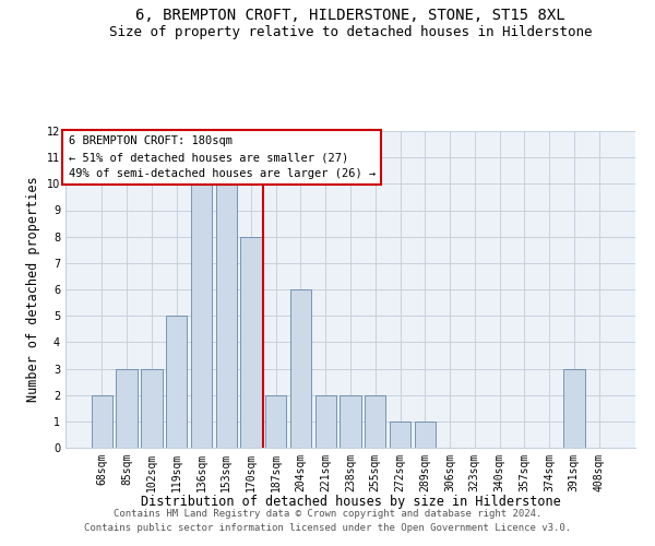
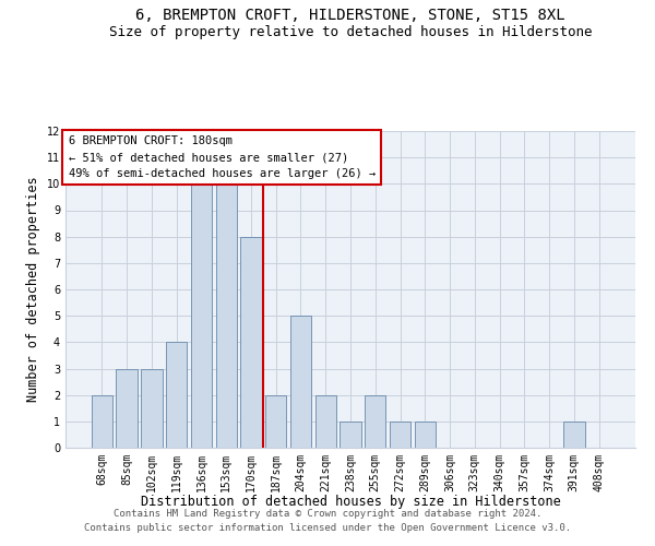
119sqm: 5 -> 4
204sqm: 6 -> 5
238sqm: 2 -> 1
391sqm: 3 -> 1
